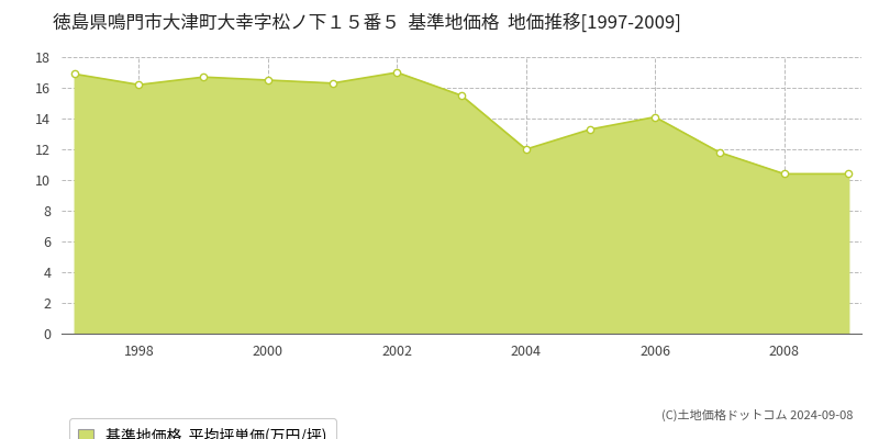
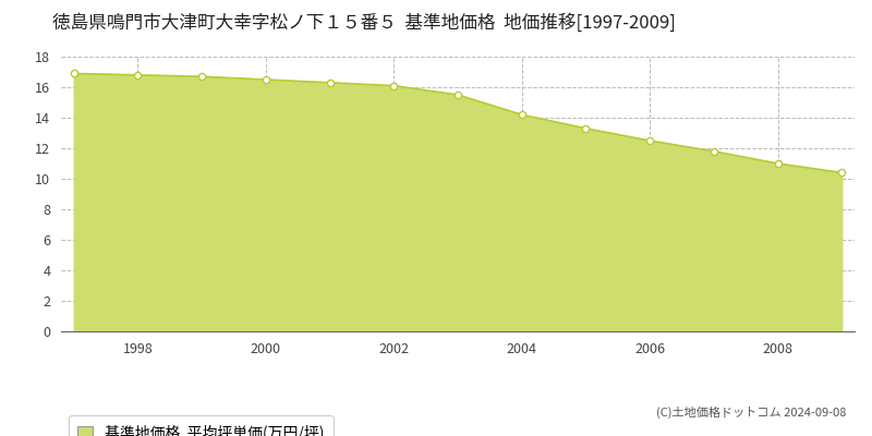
1998: 16.2 -> 16.8
2002: 17.0 -> 16.1
2004: 12.0 -> 14.2
2006: 14.1 -> 12.5
2008: 10.4 -> 11.0
